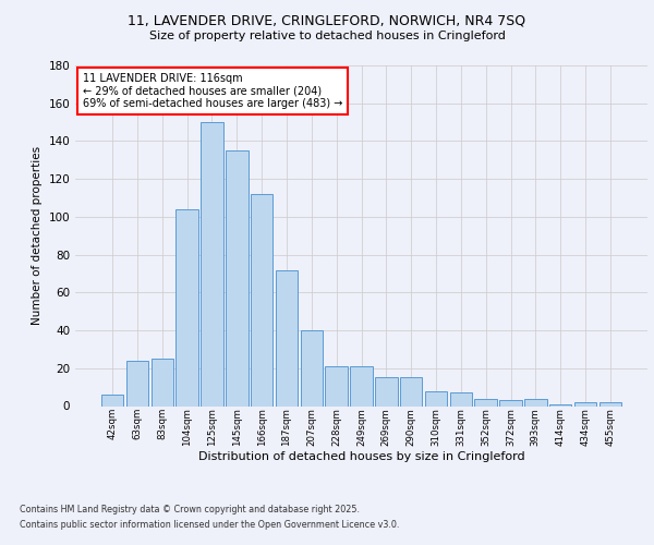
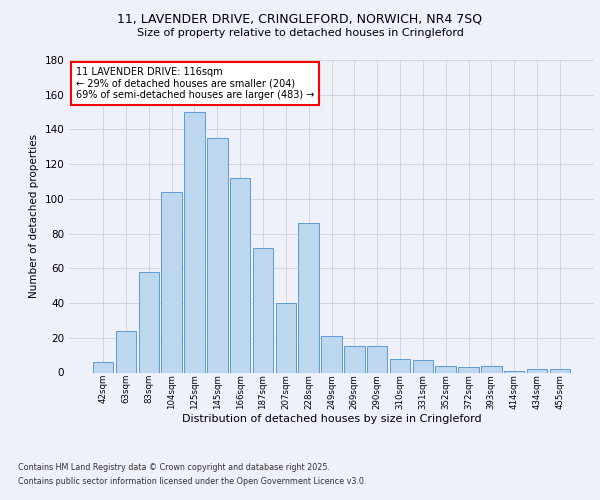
83sqm: 25 -> 58
228sqm: 21 -> 86
